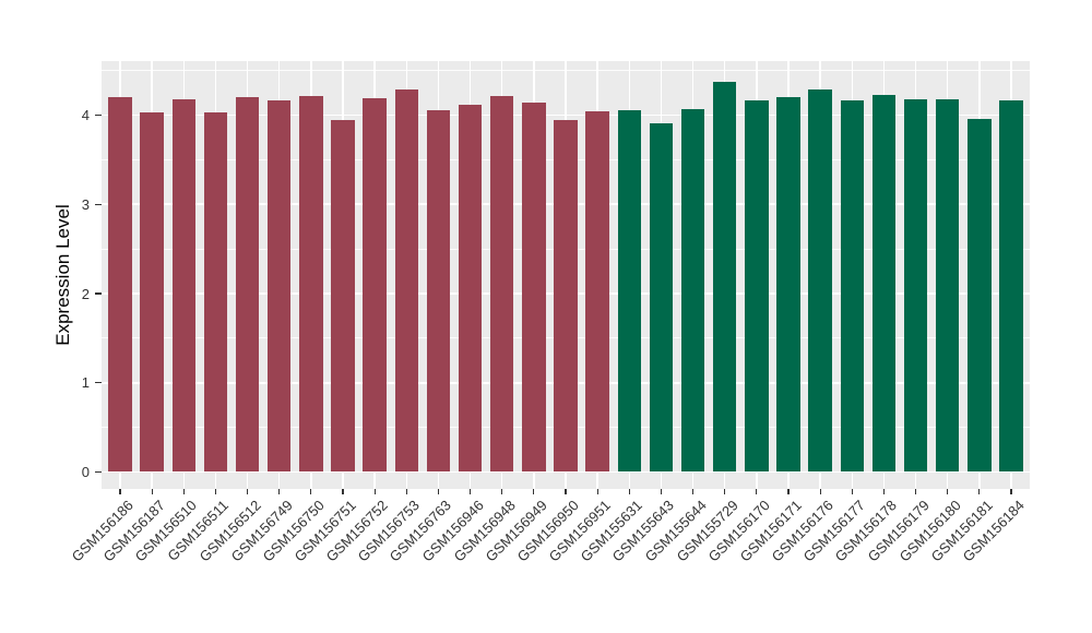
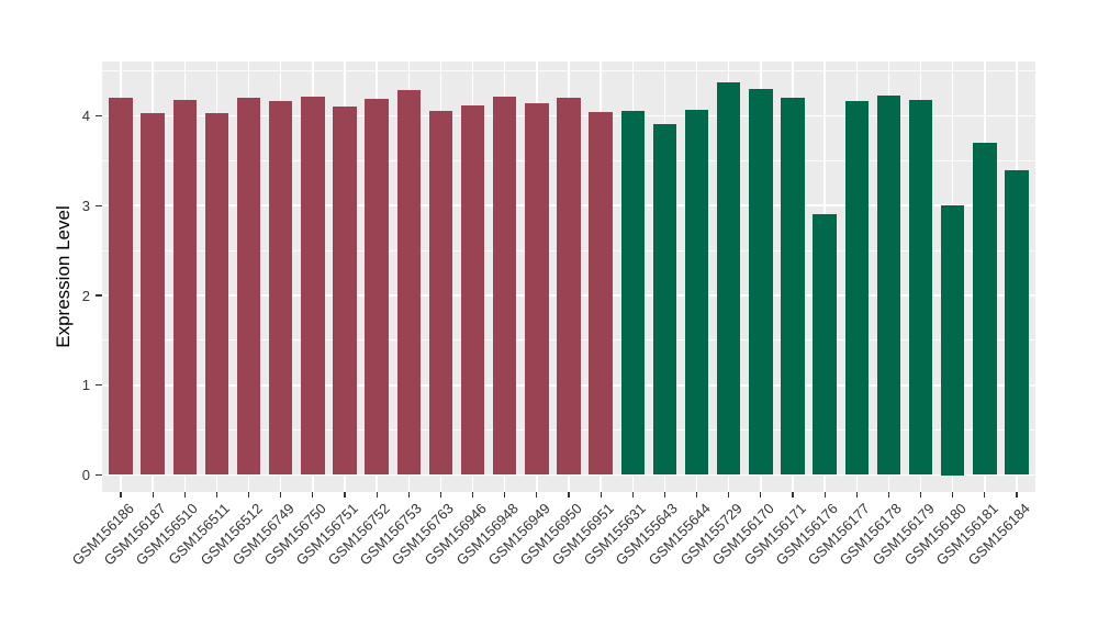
GSM156751: 4.0 -> 4.1
GSM156950: 3.9 -> 4.2
GSM156170: 4.2 -> 4.3
GSM156176: 4.3 -> 2.9
GSM156180: 4.2 -> 3.0
GSM156181: 4.0 -> 3.7
GSM156184: 4.2 -> 3.4
